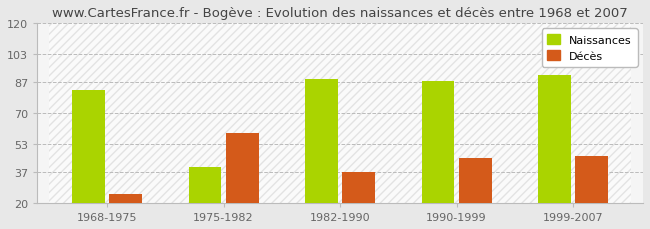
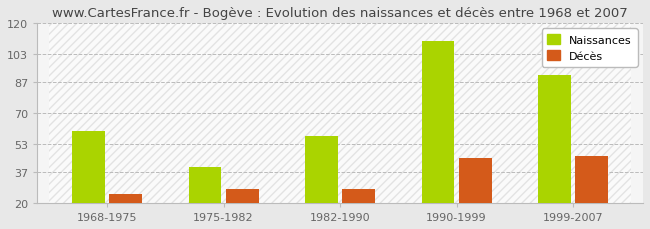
Naissances/1968-1975: 83 -> 60
Décès/1975-1982: 59 -> 28
Naissances/1982-1990: 89 -> 57
Décès/1982-1990: 37 -> 28
Naissances/1990-1999: 88 -> 110
